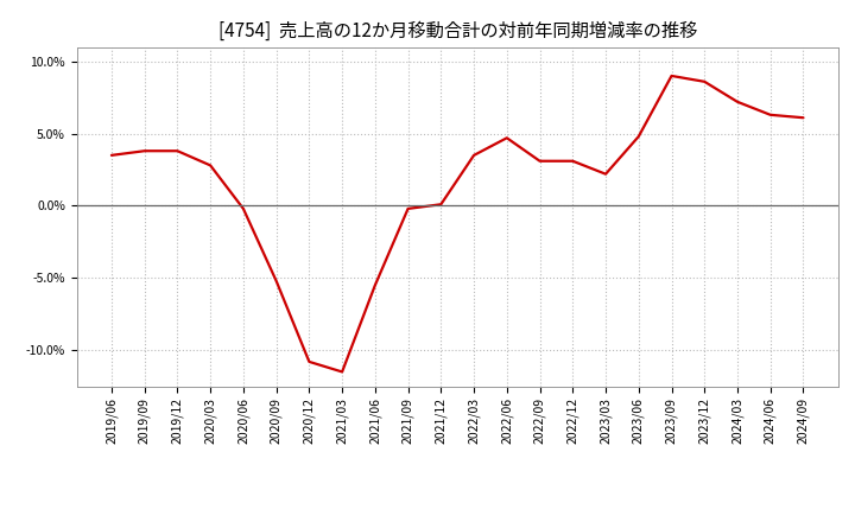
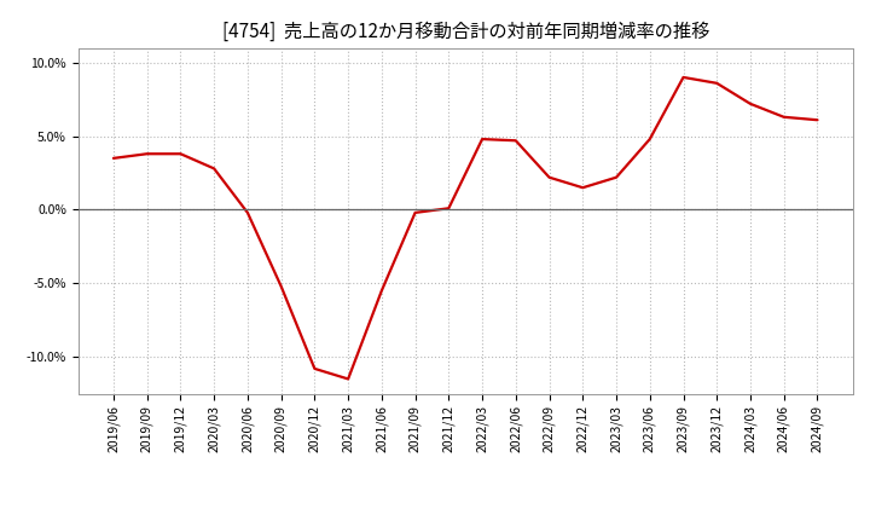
2022/03: 3.5% -> 4.8%
2022/09: 3.1% -> 2.2%
2022/12: 3.1% -> 1.5%
